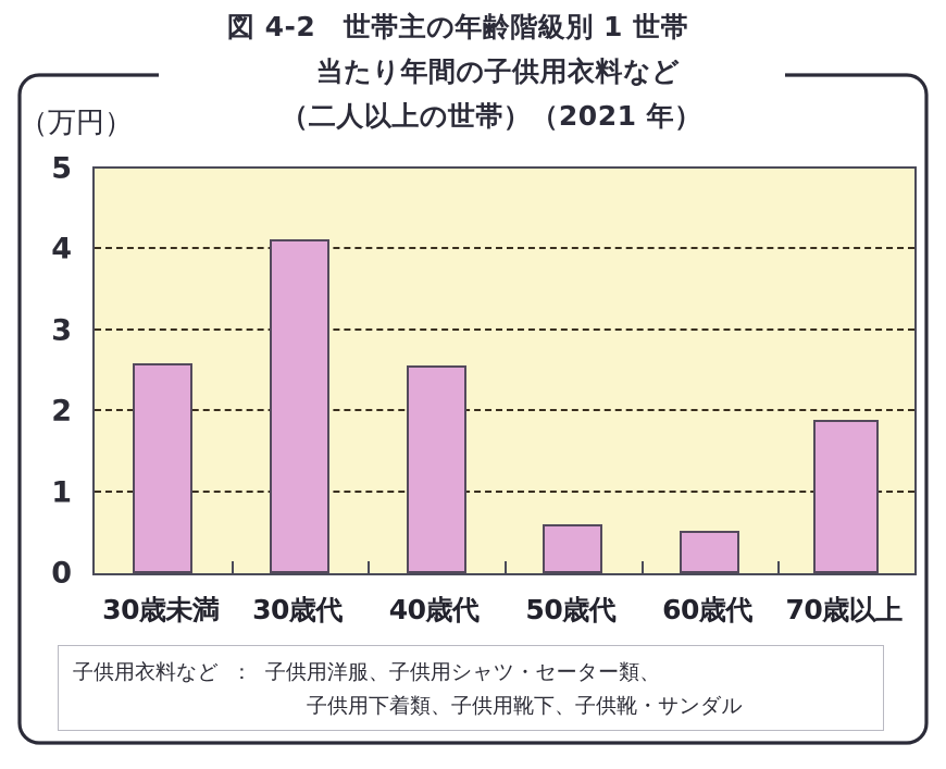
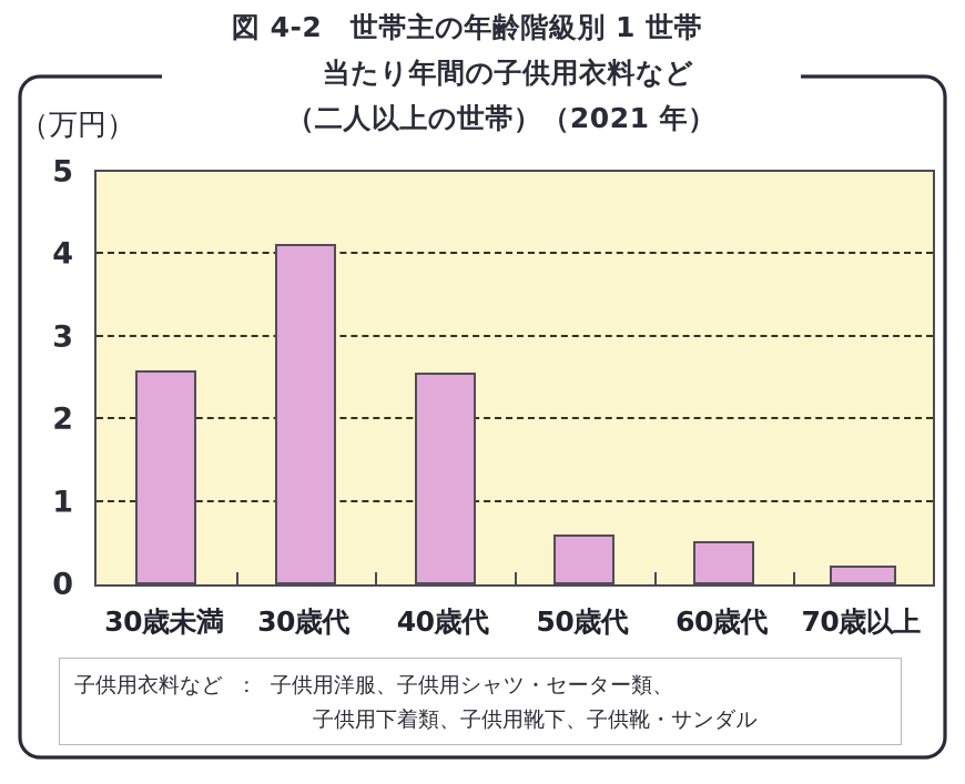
70歳以上: 1.9 -> 0.2
